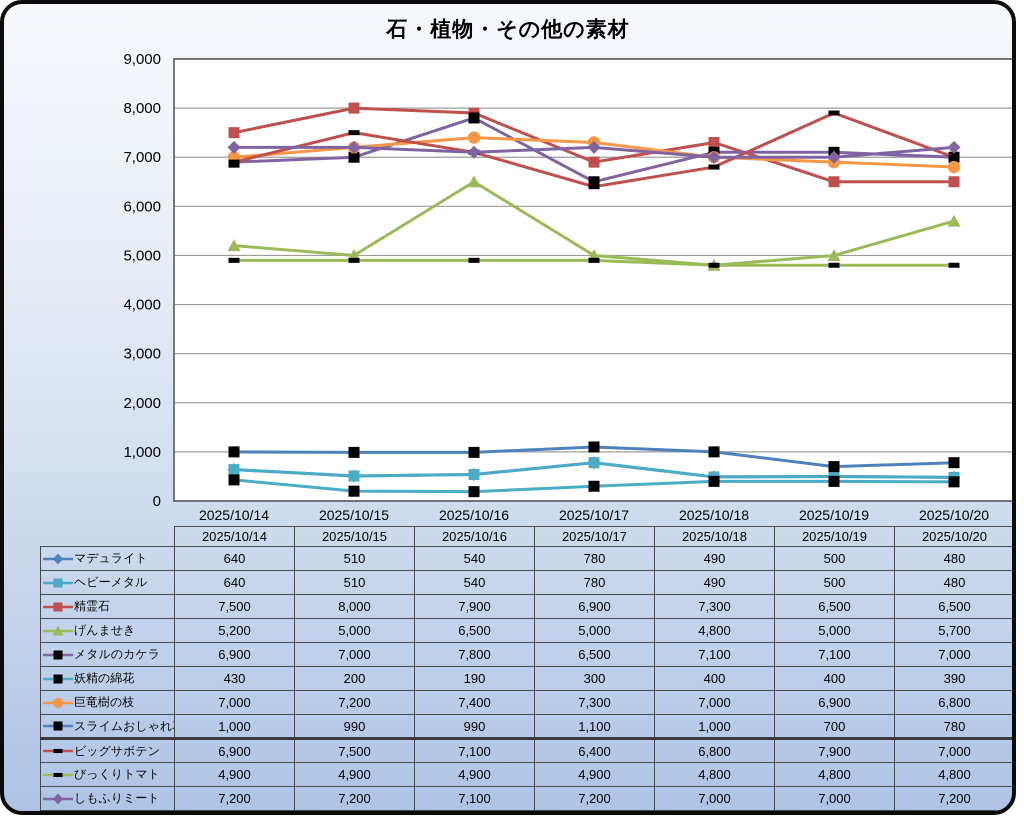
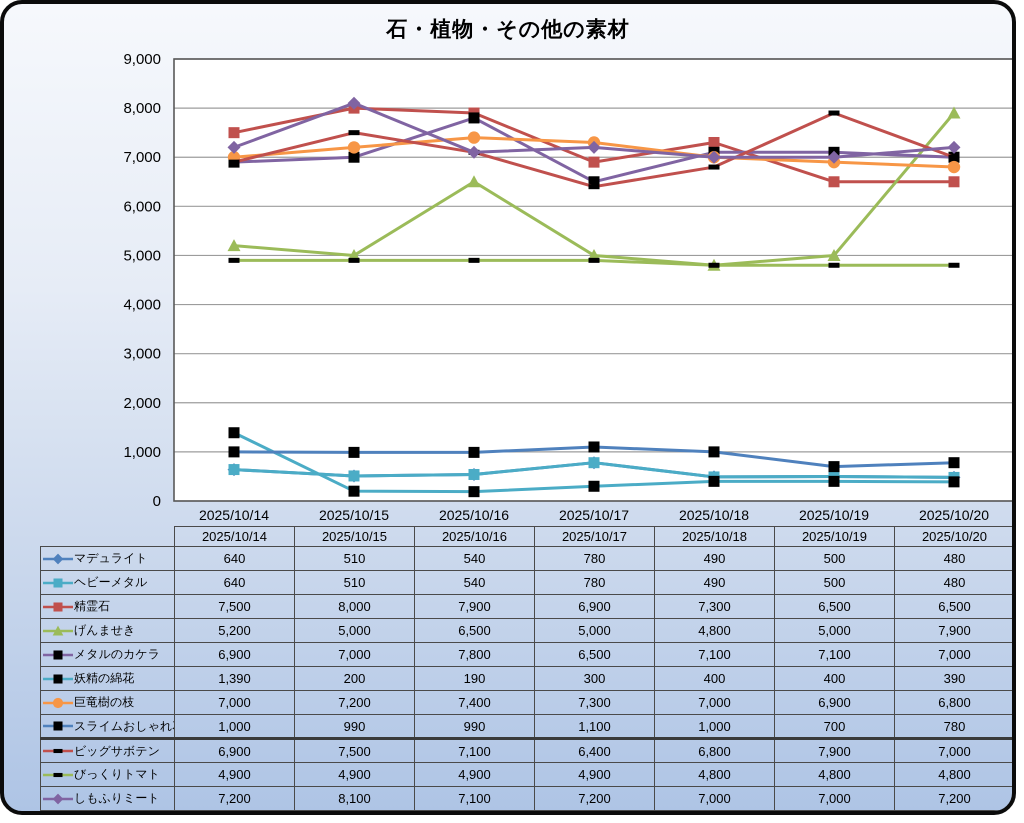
妖精の綿花/2025/10/14: 430 -> 1,390
しもふりミート/2025/10/15: 7,200 -> 8,100
げんませき/2025/10/20: 5,700 -> 7,900
